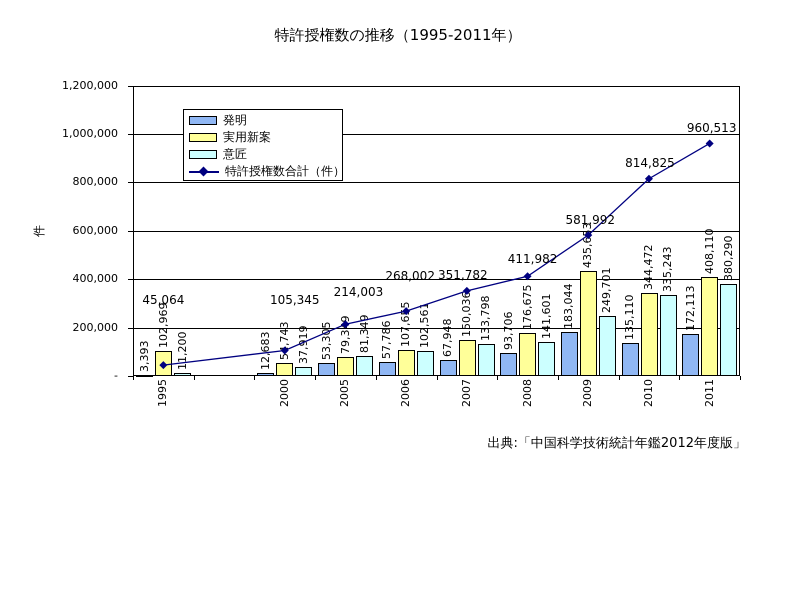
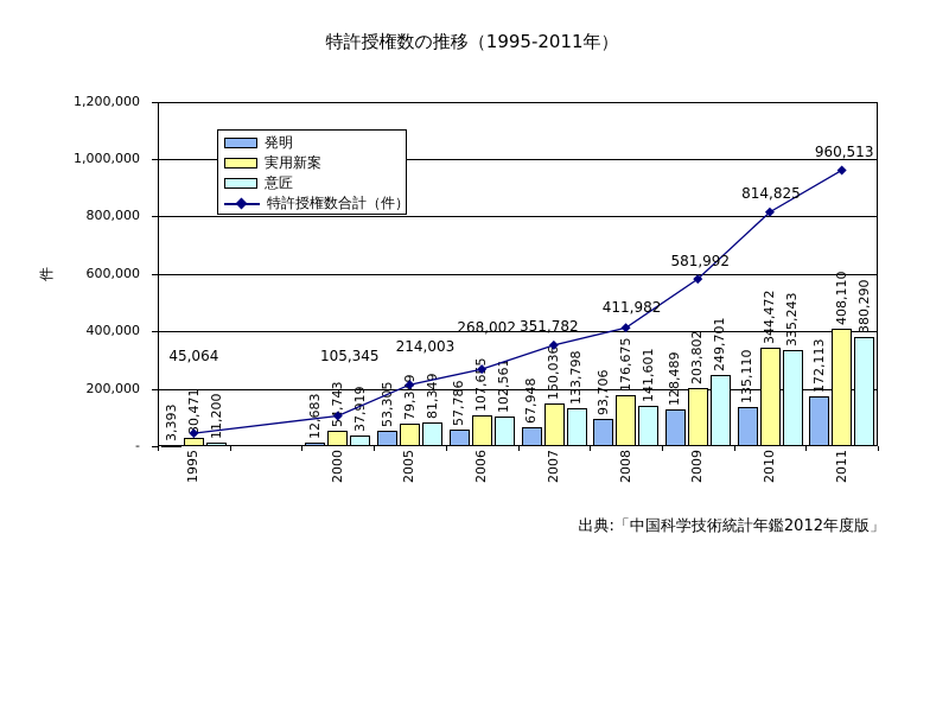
実用新案/1995: 102,969 -> 30,471
発明/2009: 183,044 -> 128,489
実用新案/2009: 435,653 -> 203,802
